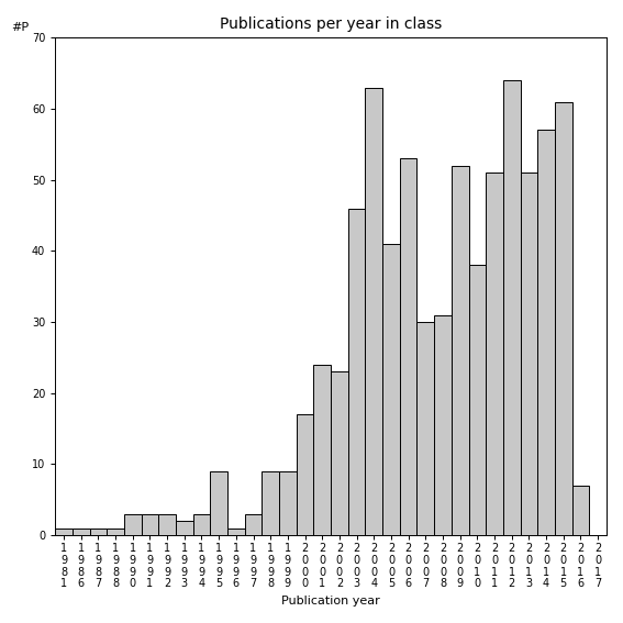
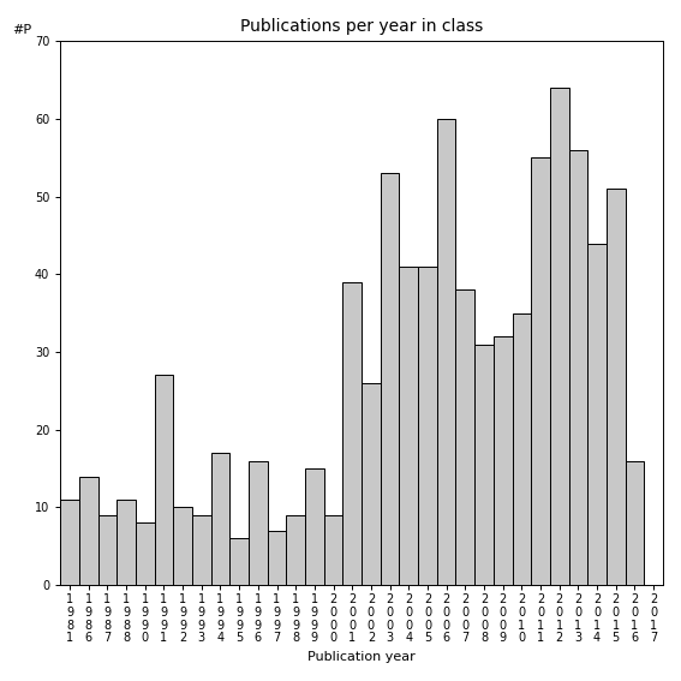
1 9 8 1: 1 -> 11
1 9 8 6: 1 -> 14
1 9 8 7: 1 -> 9
1 9 8 8: 1 -> 11
1 9 9 0: 3 -> 8
1 9 9 1: 3 -> 27
1 9 9 2: 3 -> 10
1 9 9 3: 2 -> 9
1 9 9 4: 3 -> 17
1 9 9 5: 9 -> 6
1 9 9 6: 1 -> 16
1 9 9 7: 3 -> 7
1 9 9 9: 9 -> 15
2 0 0 0: 17 -> 9
2 0 0 1: 24 -> 39
2 0 0 2: 23 -> 26
2 0 0 3: 46 -> 53
2 0 0 4: 63 -> 41
2 0 0 6: 53 -> 60
2 0 0 7: 30 -> 38
2 0 0 9: 52 -> 32
2 0 1 0: 38 -> 35
2 0 1 1: 51 -> 55
2 0 1 3: 51 -> 56
2 0 1 4: 57 -> 44
2 0 1 5: 61 -> 51
2 0 1 6: 7 -> 16
